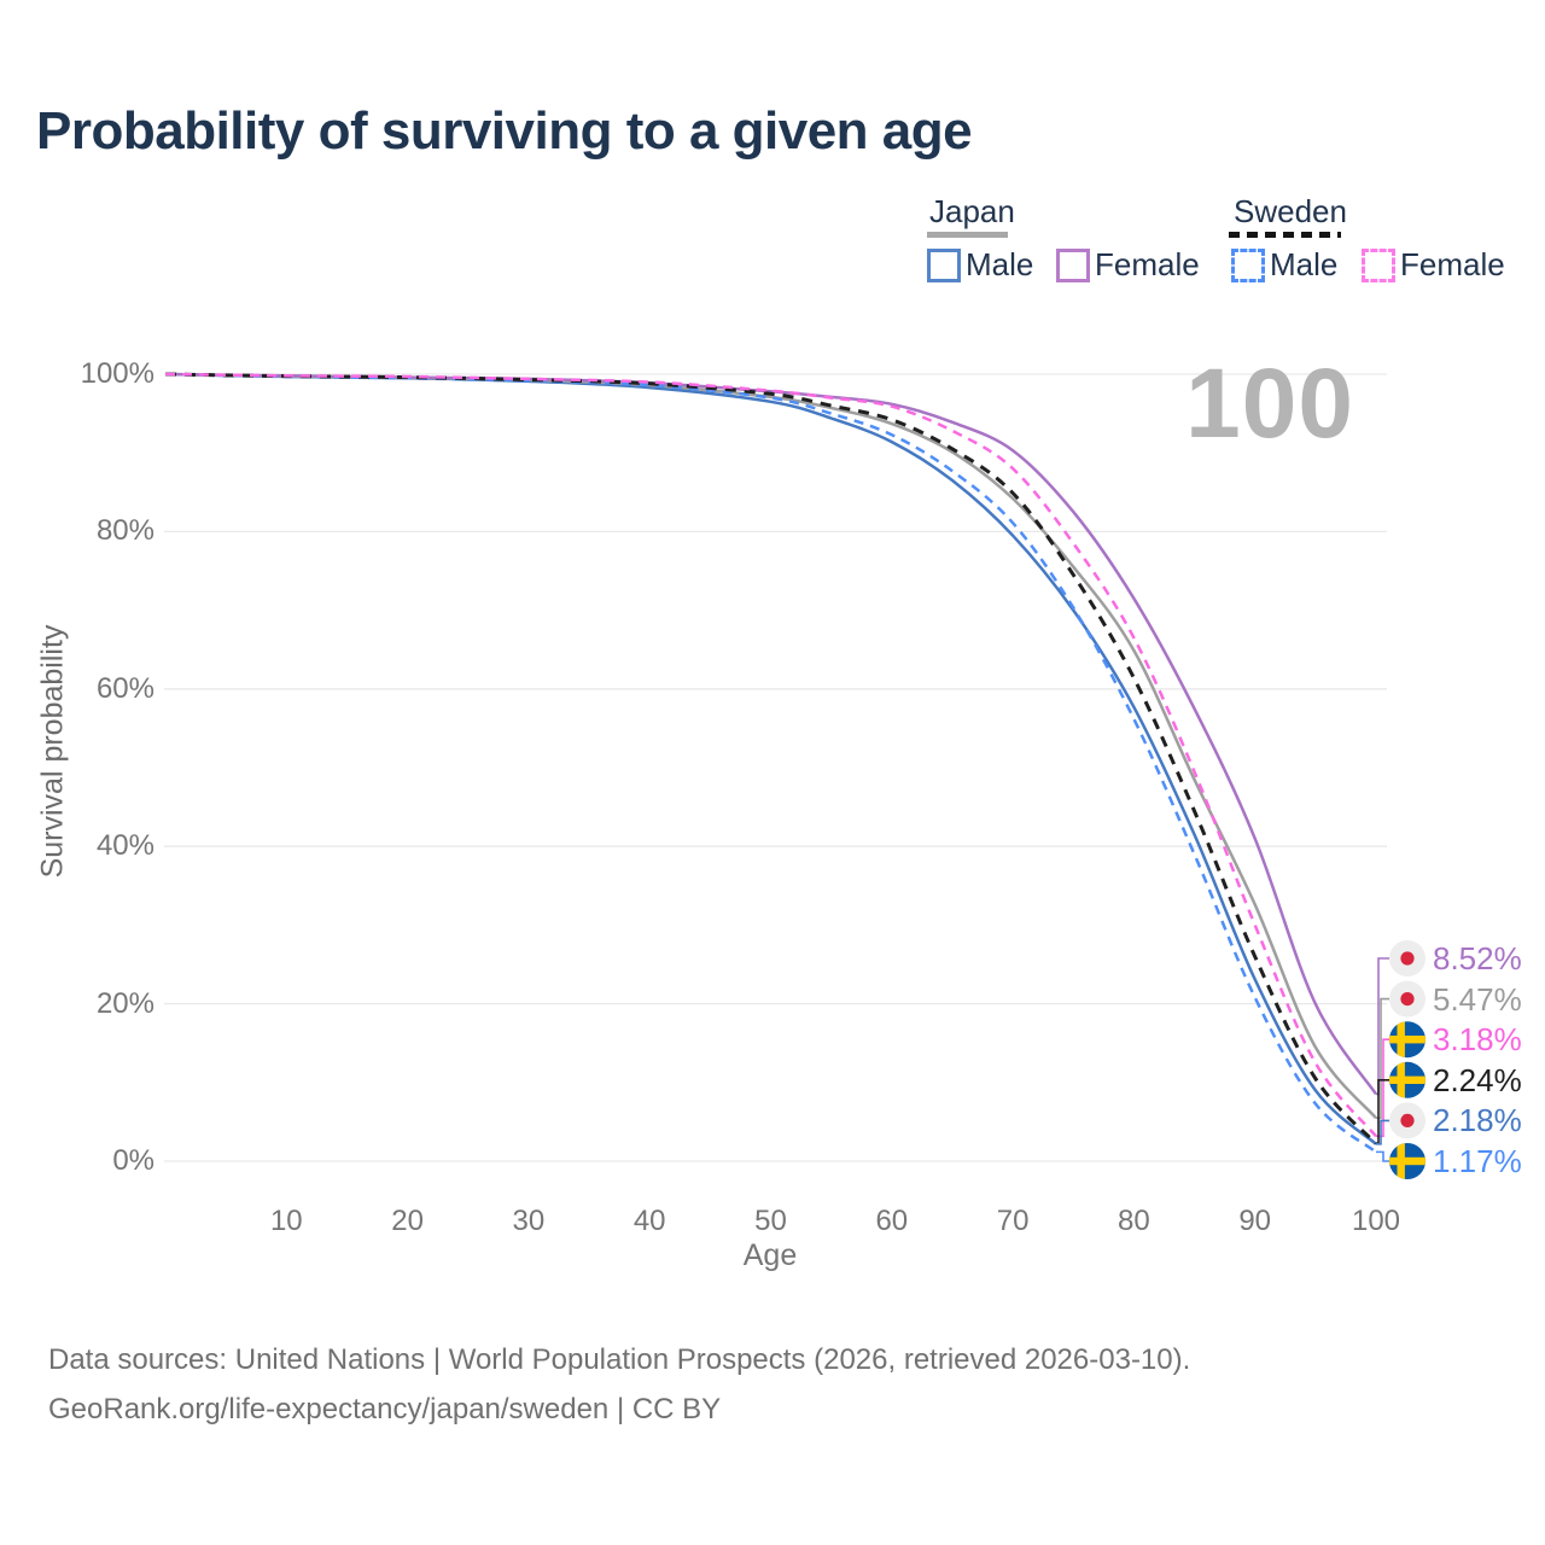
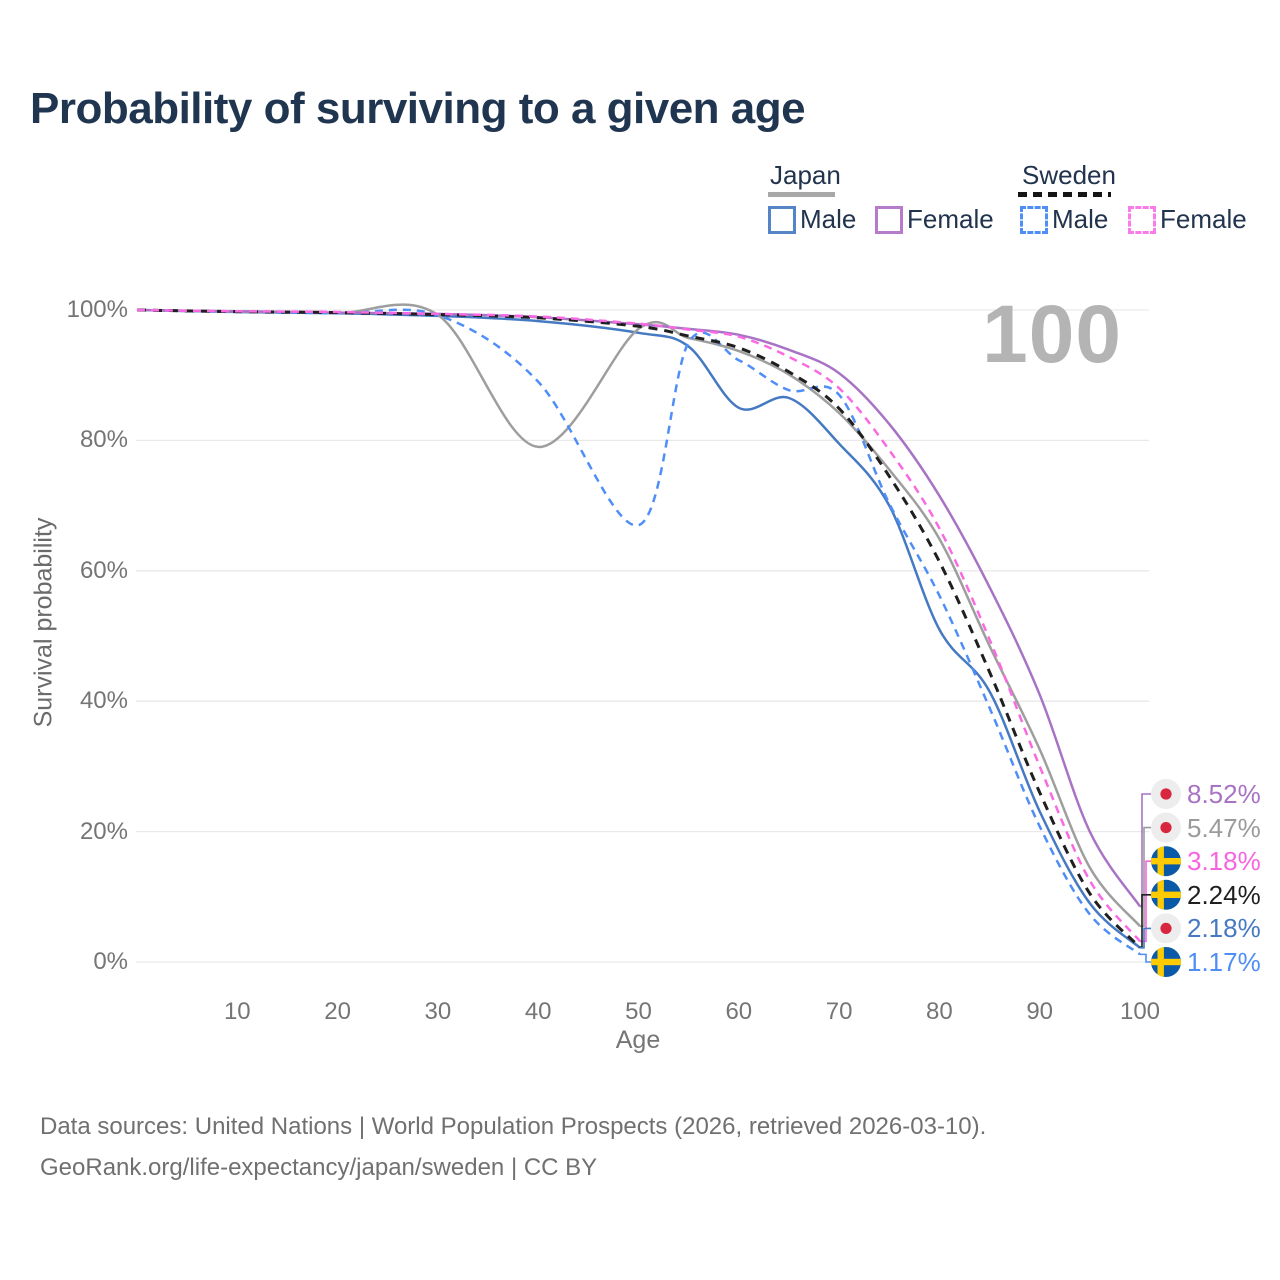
Japan/40: 99% -> 79%
Sweden Male/40: 99% -> 89%
Sweden Male/50: 97% -> 67%
Japan Male/60: 91% -> 85%
Sweden Male/70: 81% -> 87%
Japan Male/80: 58% -> 51%
